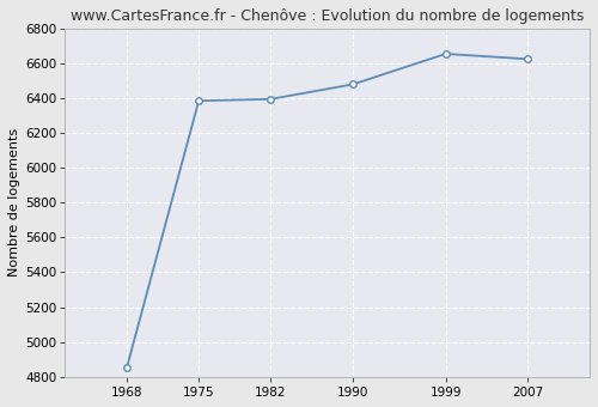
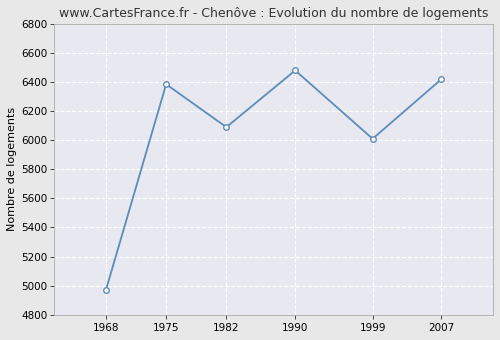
1968: 4850 -> 4970
1982: 6400 -> 6090
1999: 6660 -> 6010
2007: 6620 -> 6420
